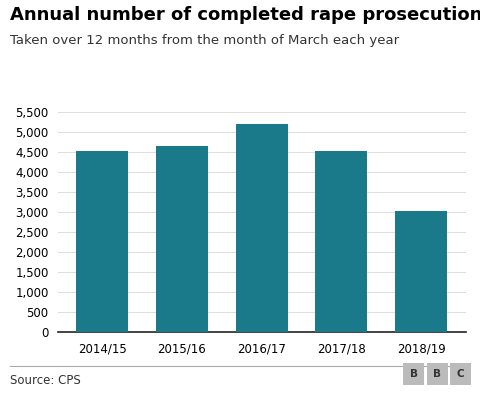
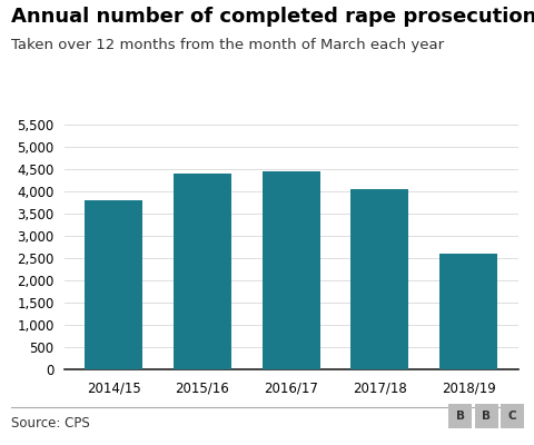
2014/15: 4,530 -> 3,800
2015/16: 4,640 -> 4,400
2016/17: 5,190 -> 4,450
2017/18: 4,520 -> 4,050
2018/19: 3,030 -> 2,600
